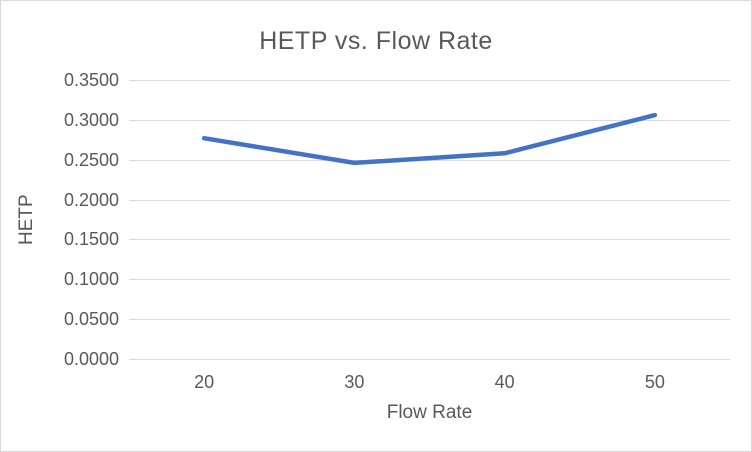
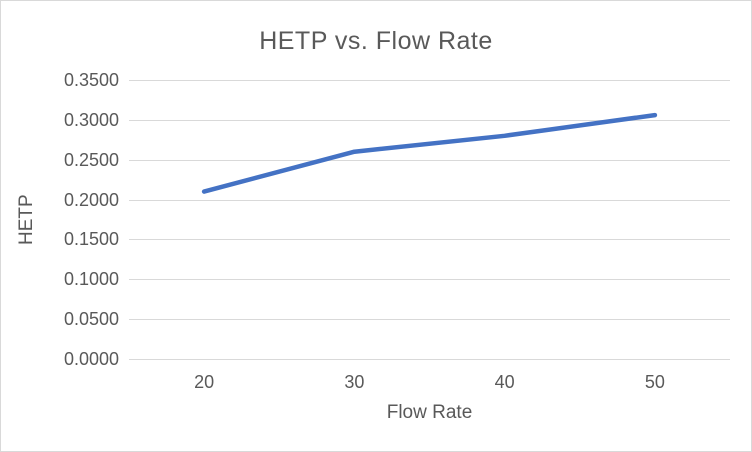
20: 0.28 -> 0.21
30: 0.25 -> 0.26
40: 0.26 -> 0.28
